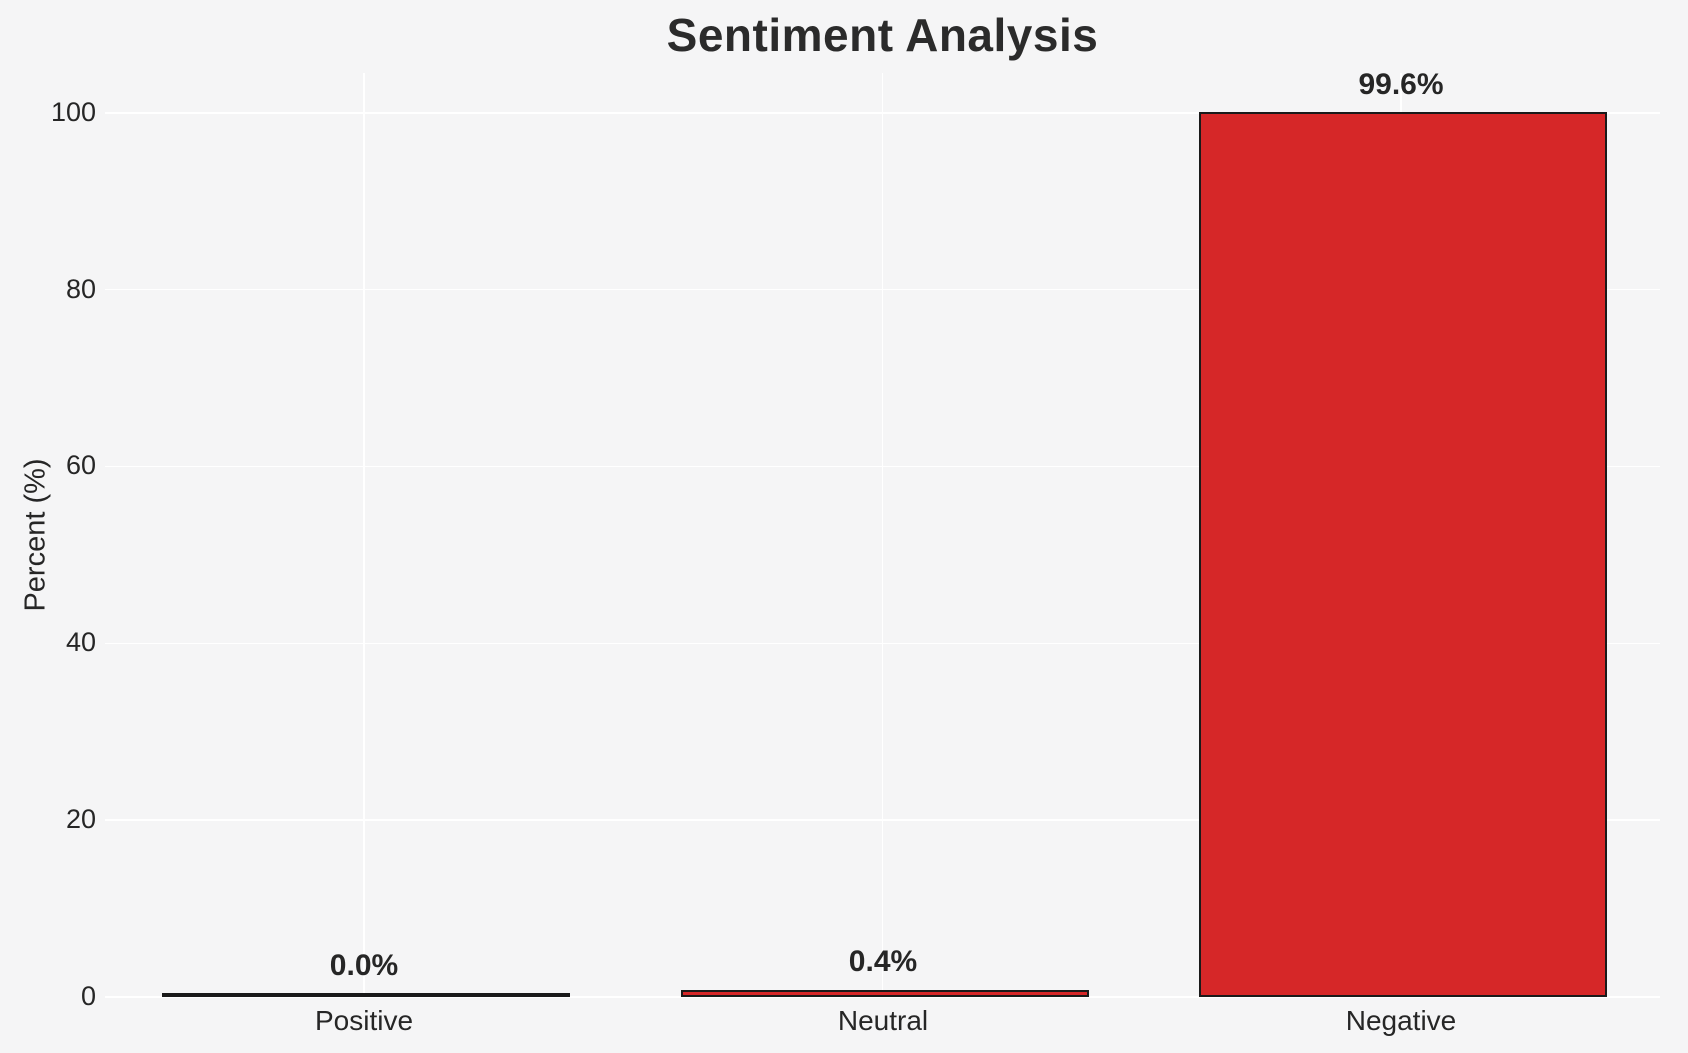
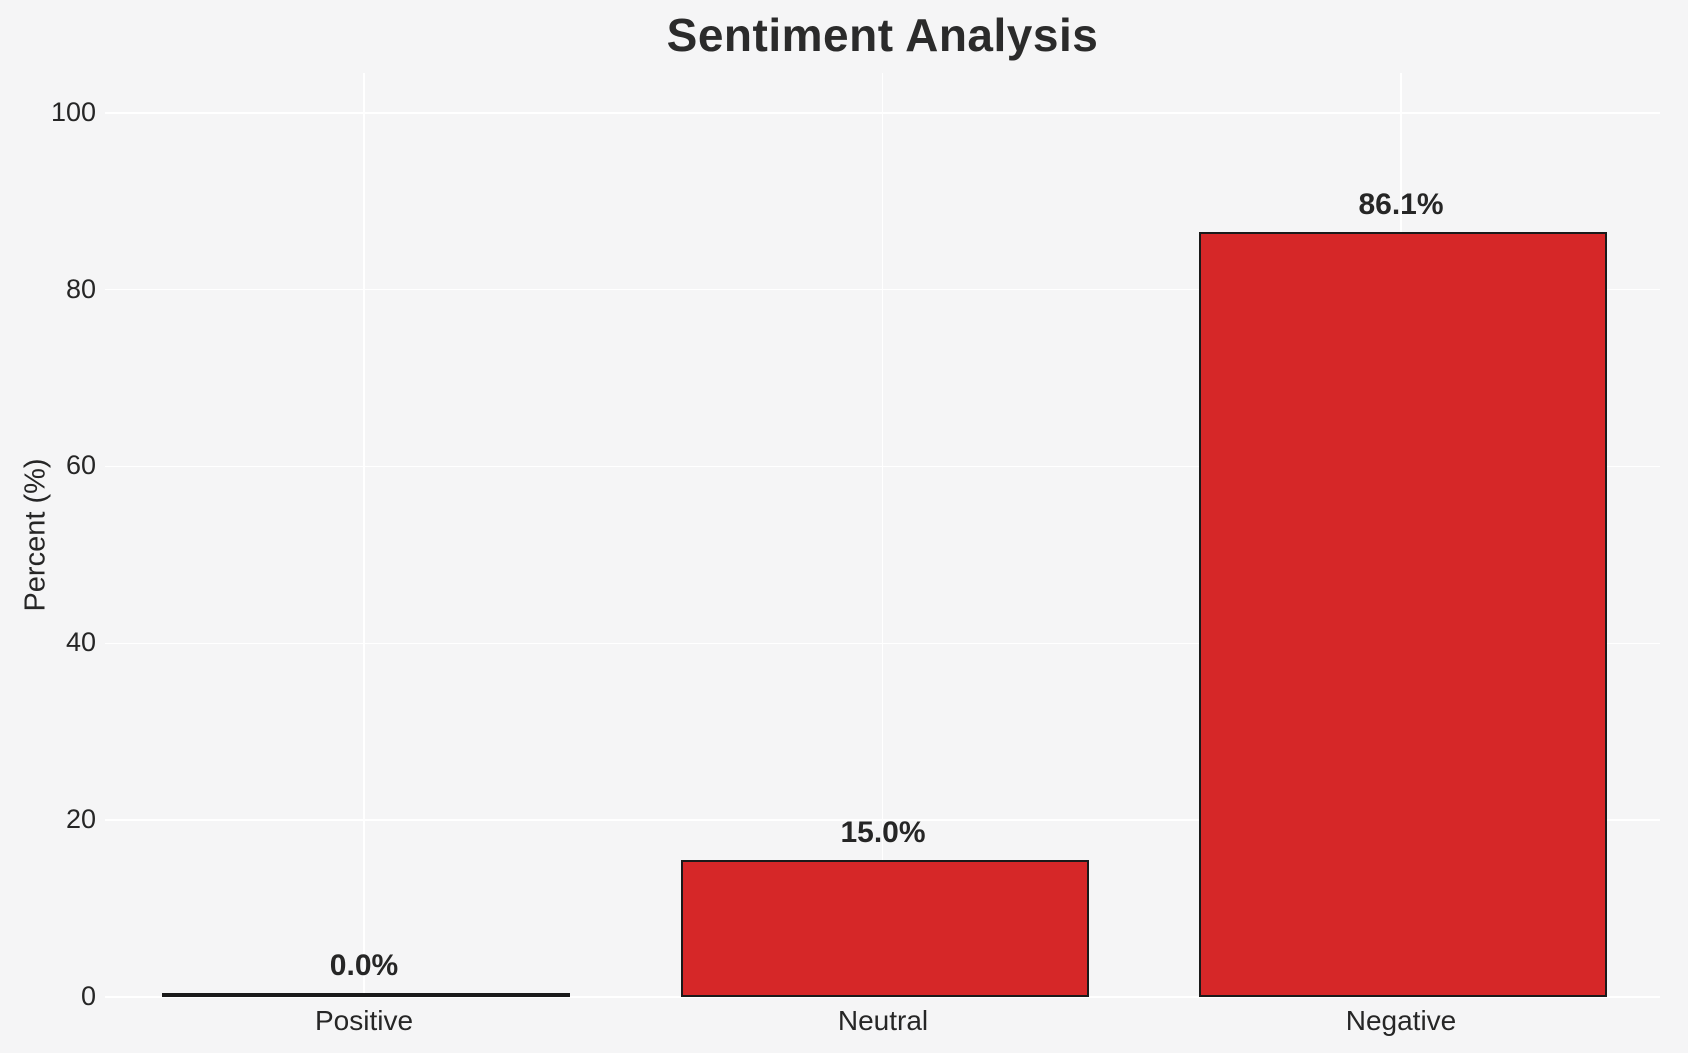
Neutral: 0.4% -> 15.0%
Negative: 99.6% -> 86.1%
